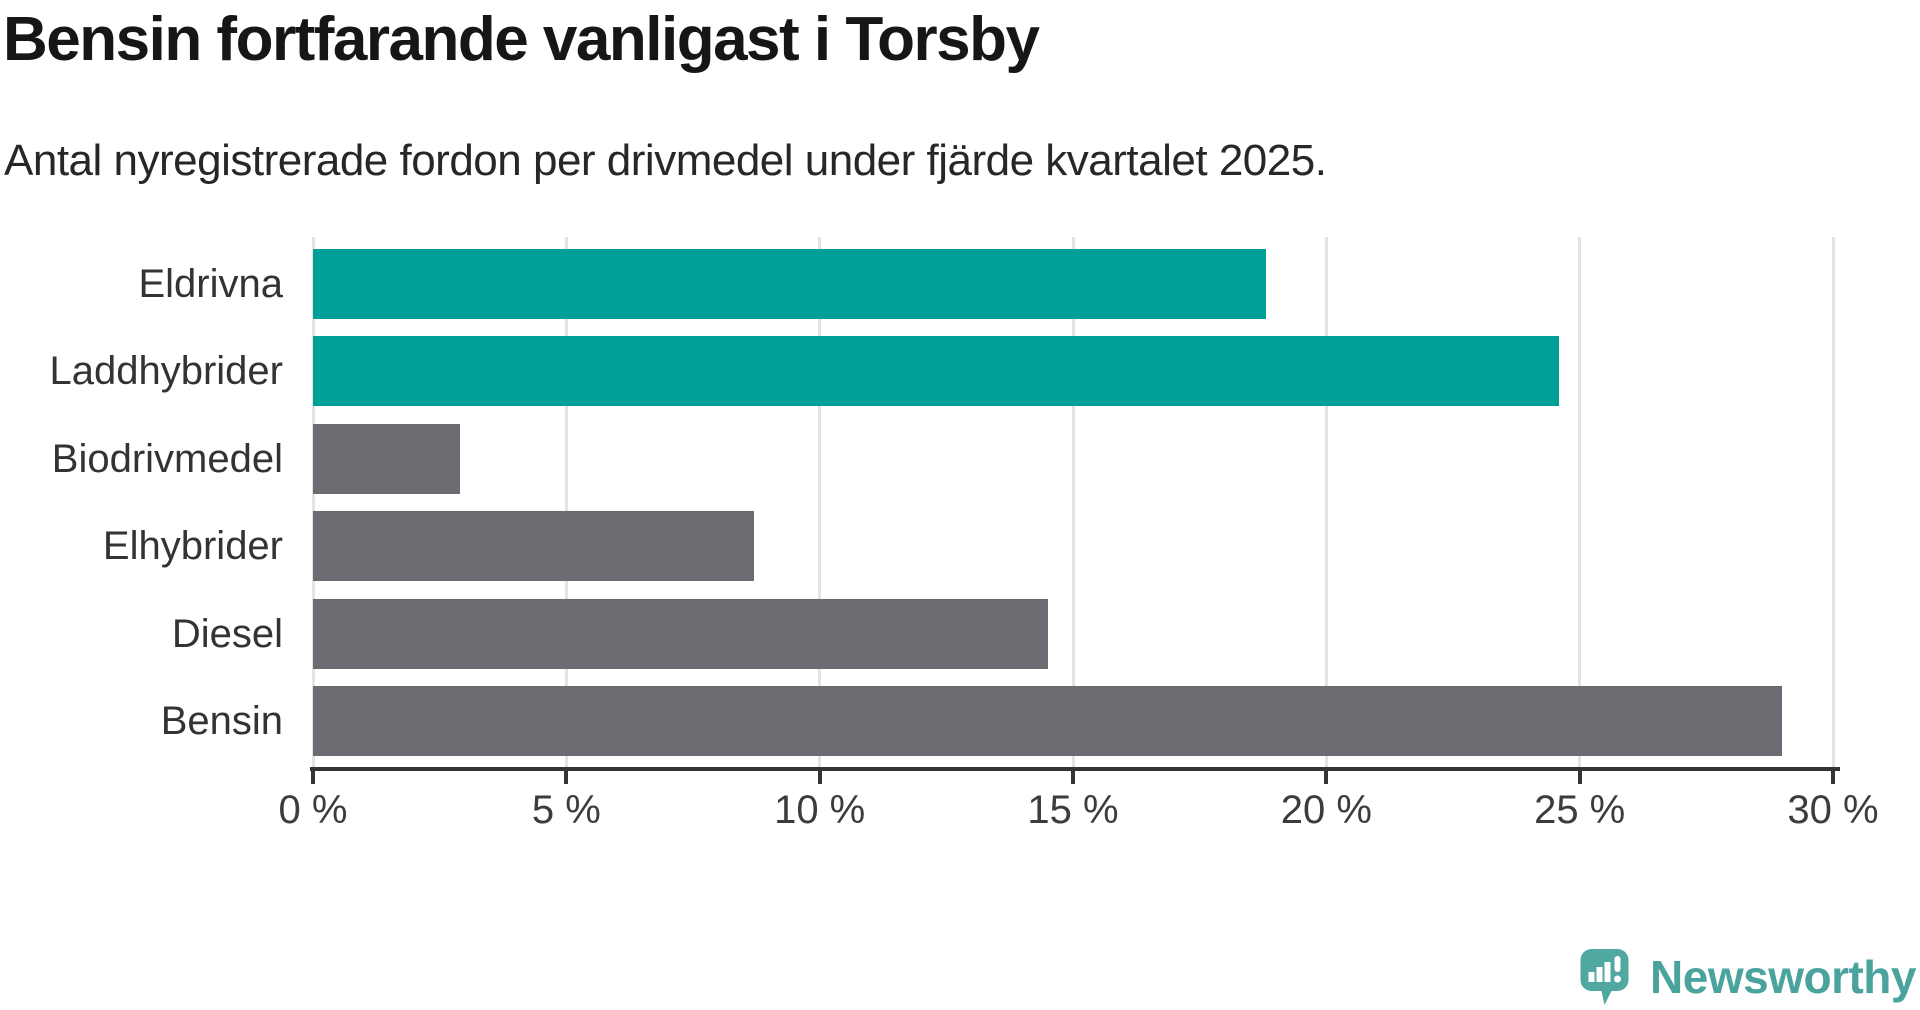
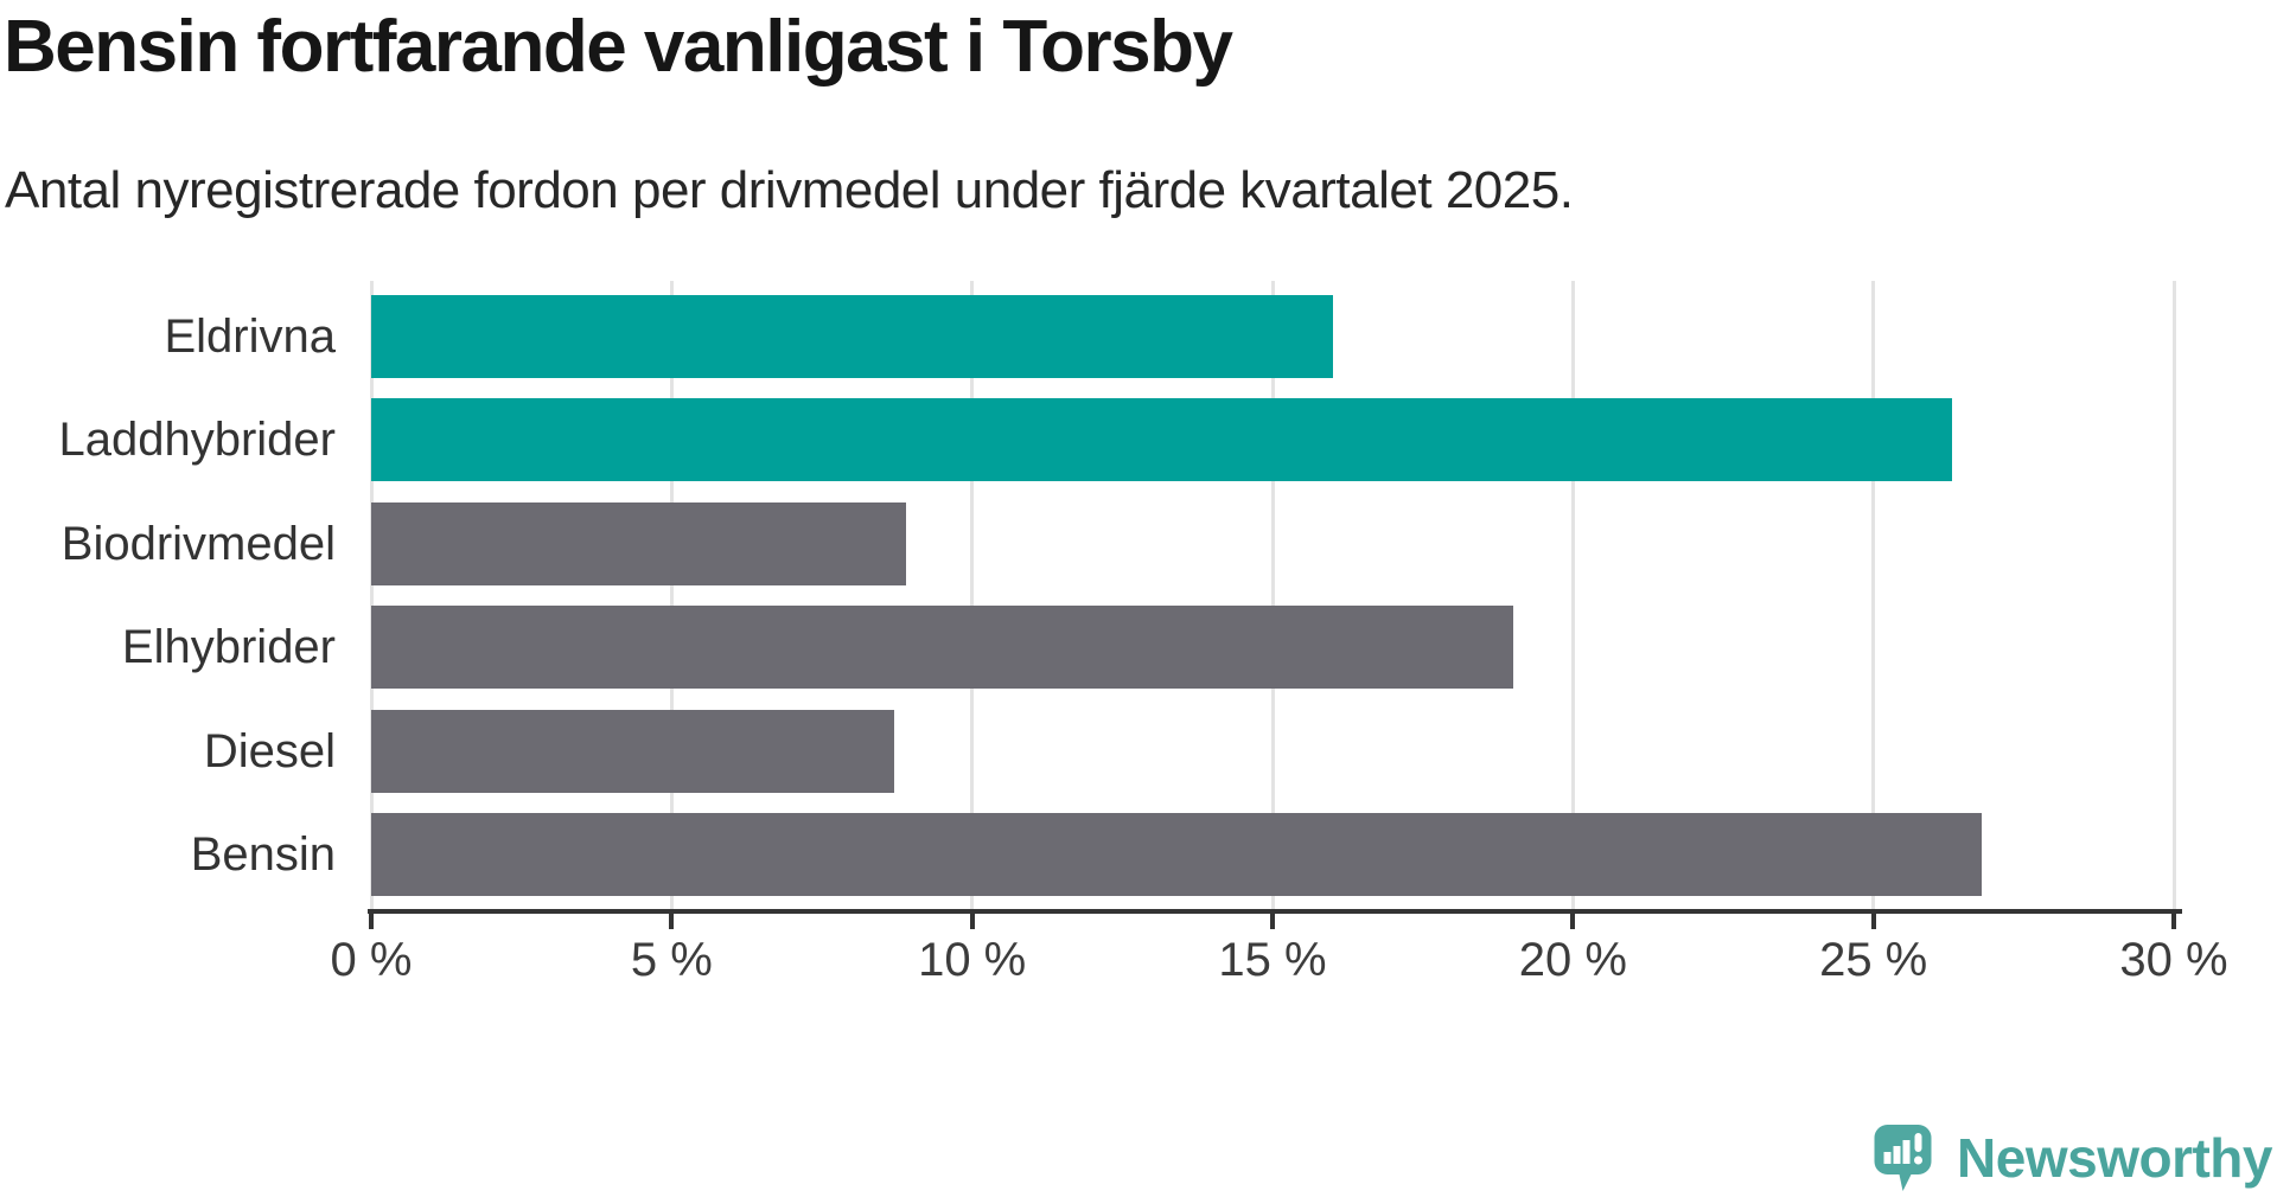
Eldrivna: 18.8% -> 16.0%
Laddhybrider: 24.6% -> 26.3%
Biodrivmedel: 2.9% -> 8.9%
Elhybrider: 8.7% -> 19.0%
Diesel: 14.5% -> 8.7%
Bensin: 29.0% -> 26.8%
